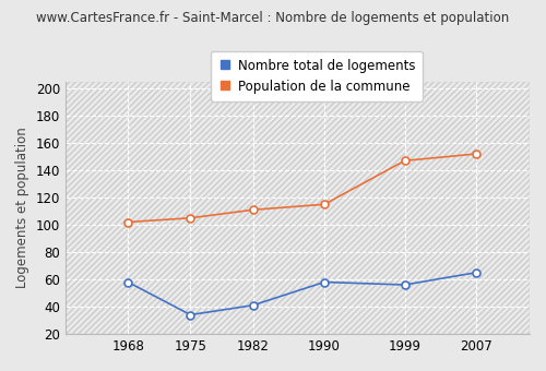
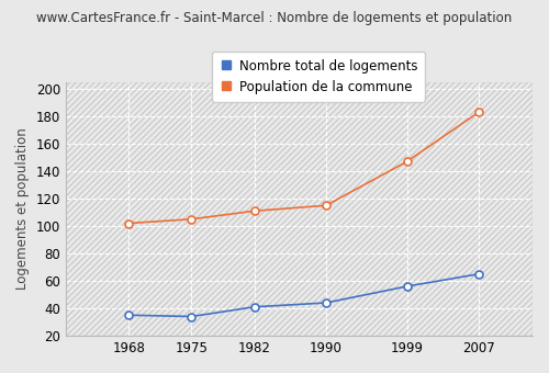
Nombre total de logements/1968: 58 -> 35
Nombre total de logements/1990: 58 -> 44
Population de la commune/2007: 152 -> 183
